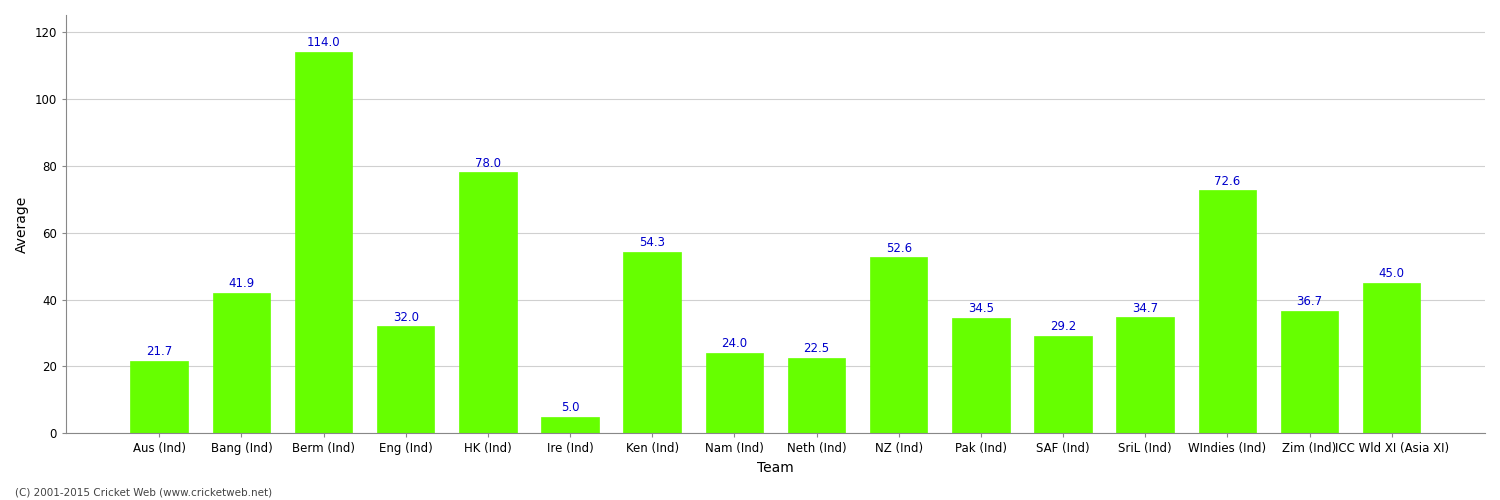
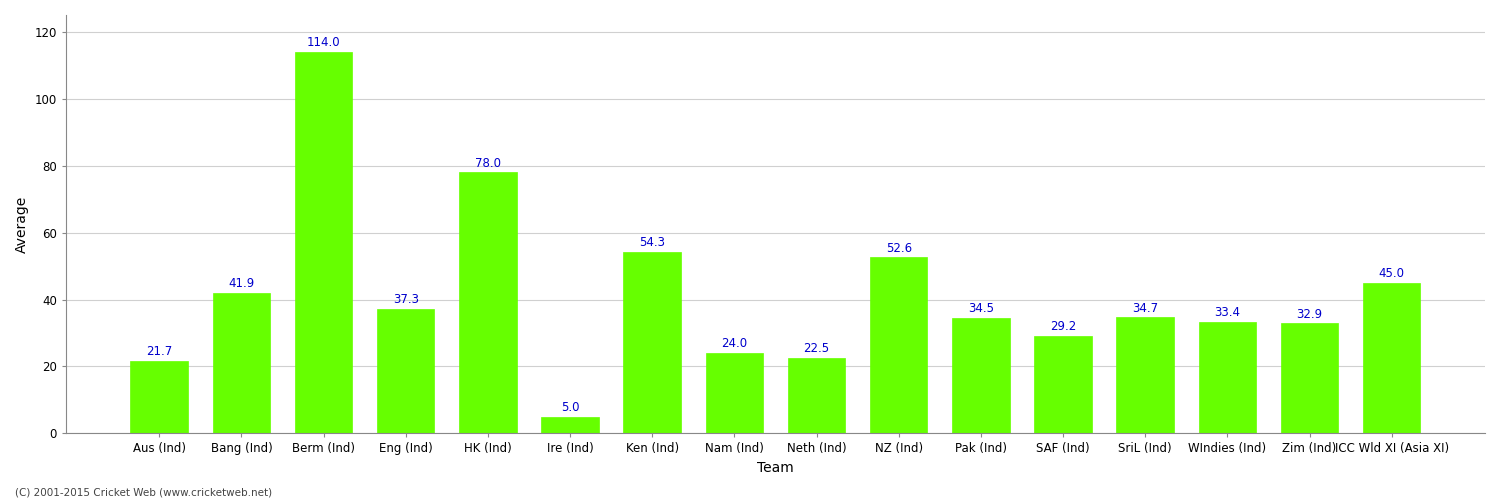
Eng (Ind): 32.0 -> 37.3
WIndies (Ind): 72.6 -> 33.4
Zim (Ind): 36.7 -> 32.9
